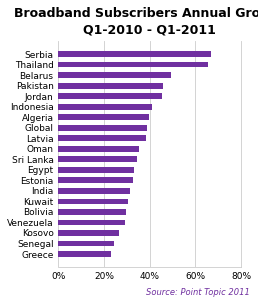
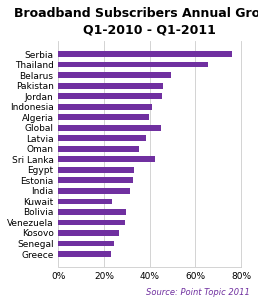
Serbia: 67.0% -> 76.0%
Global: 39.0% -> 45.0%
Sri Lanka: 34.5% -> 42.5%
Kuwait: 30.5% -> 23.5%
